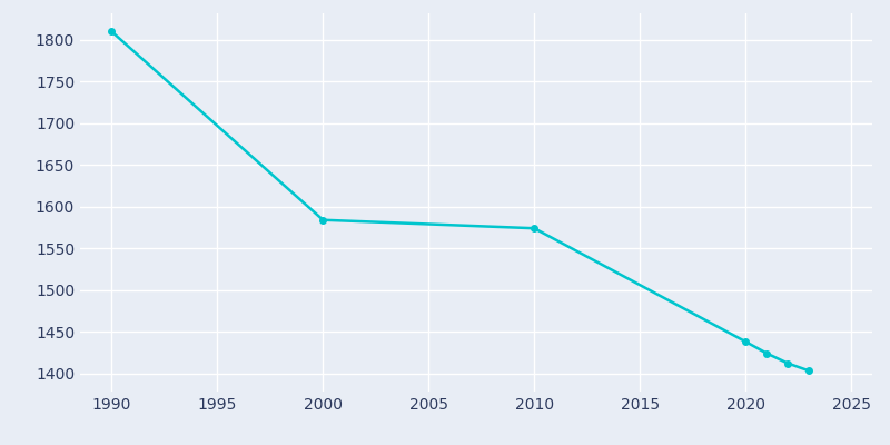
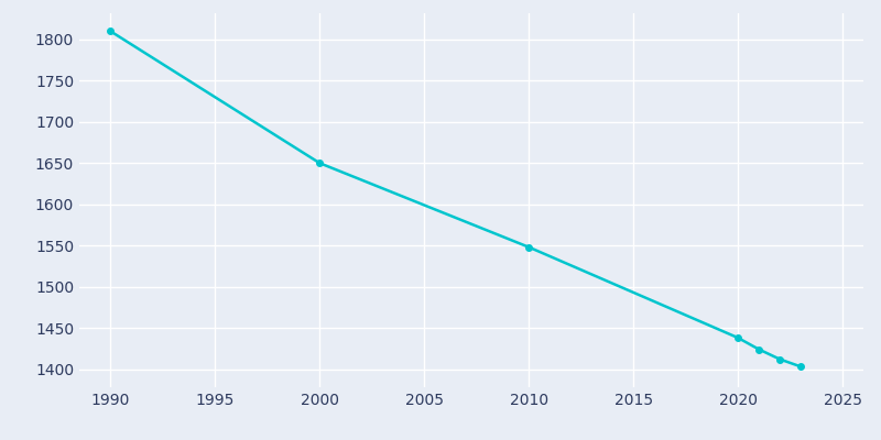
2000: 1584 -> 1650
2010: 1574 -> 1548
